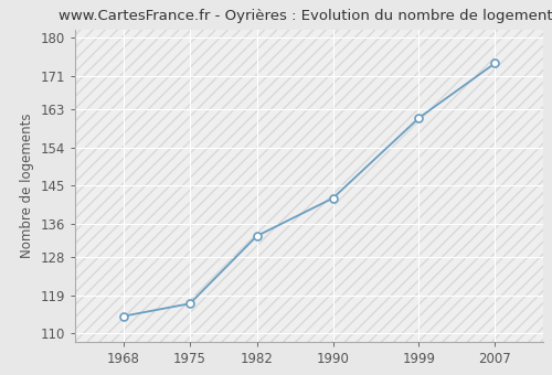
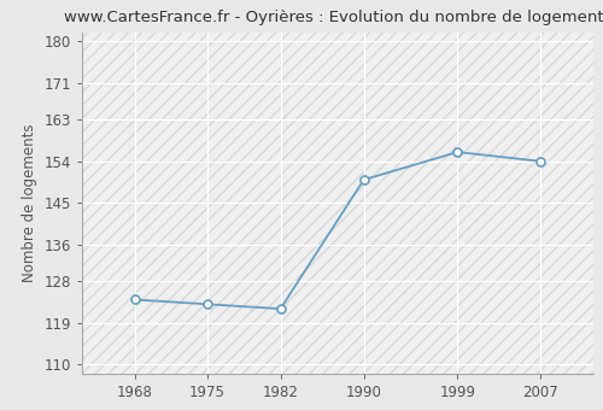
1968: 114 -> 124
1975: 117 -> 123
1982: 133 -> 122
1990: 142 -> 150
1999: 161 -> 156
2007: 174 -> 154
